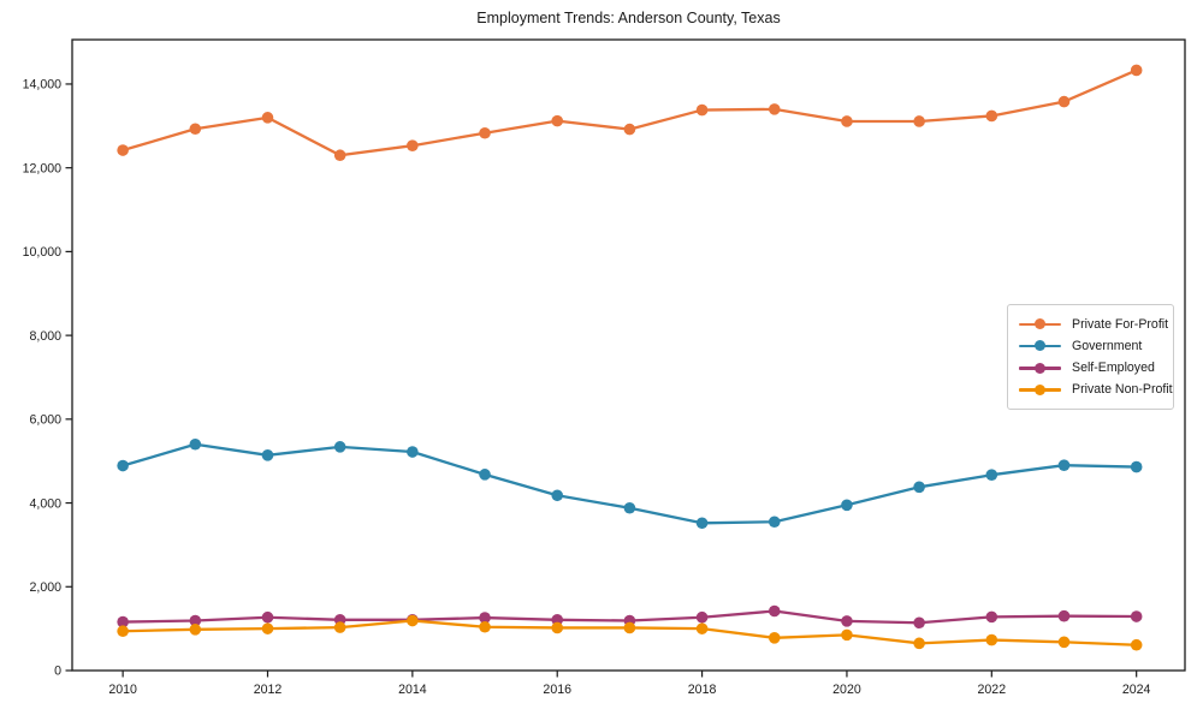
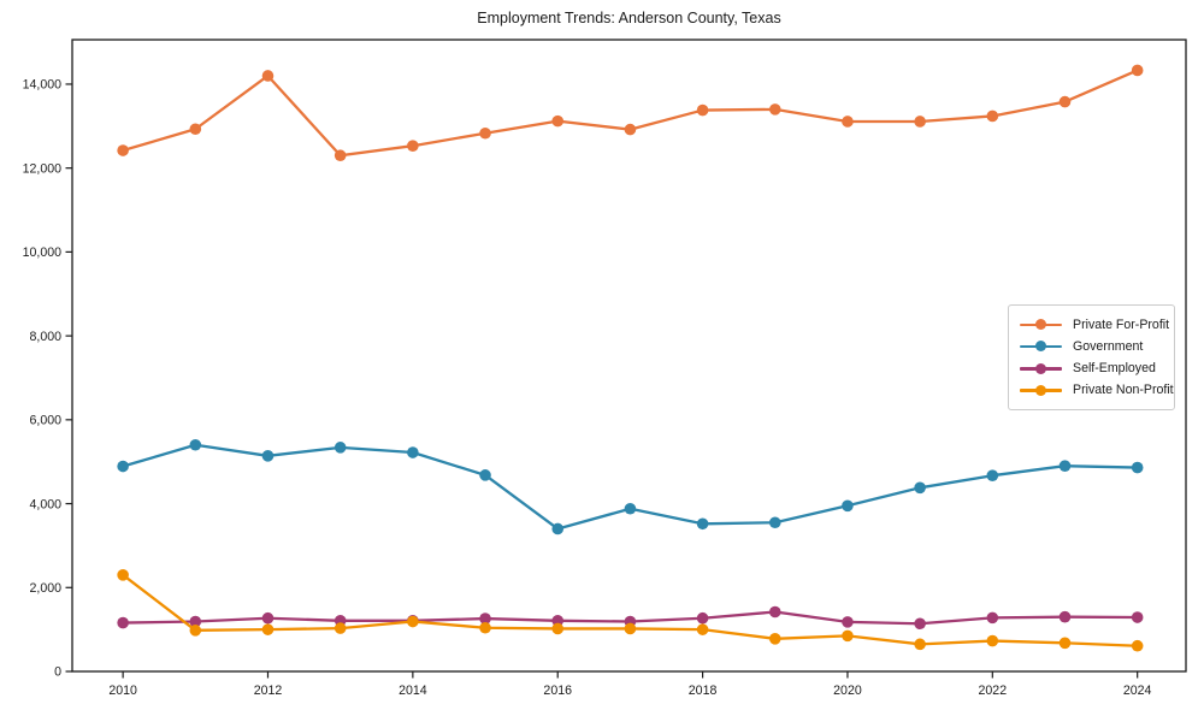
Private Non-Profit/2010: 900 -> 2300
Private For-Profit/2012: 13200 -> 14200
Government/2016: 4200 -> 3400
